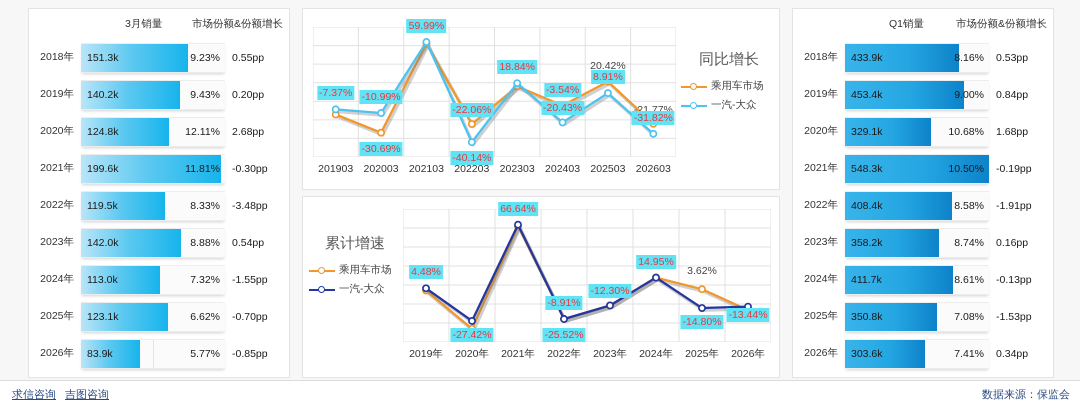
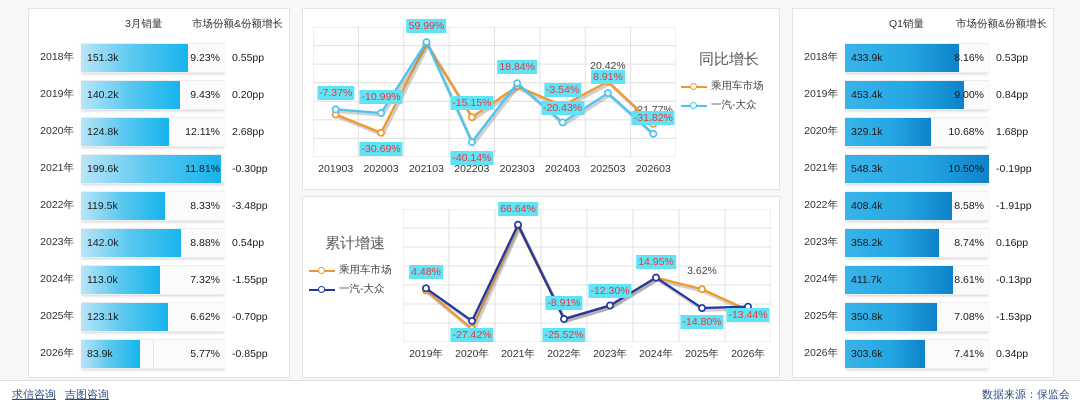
同比增长/乘用车市场/202203: -22.06% -> -15.15%
